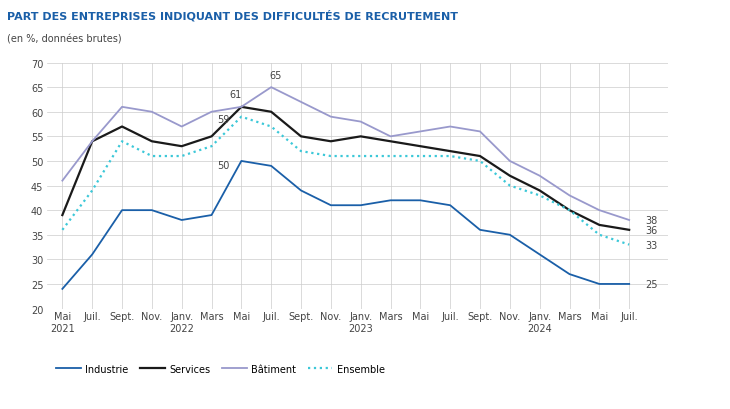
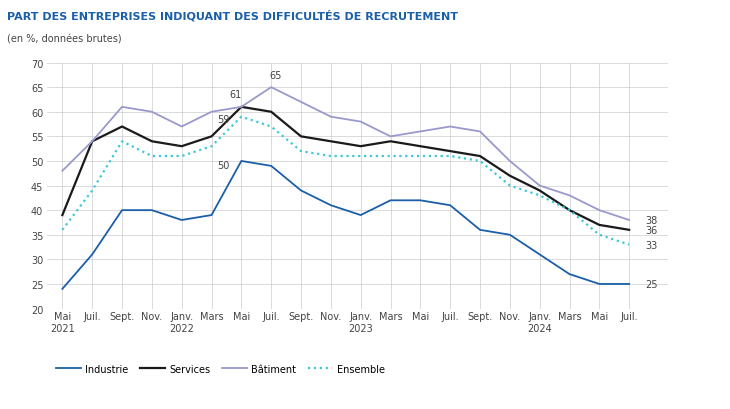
Bâtiment/Mai 2021: 46 -> 48
Industrie/Janv. 2023: 41 -> 39
Services/Janv. 2023: 55 -> 53
Bâtiment/Janv. 2024: 47 -> 45
